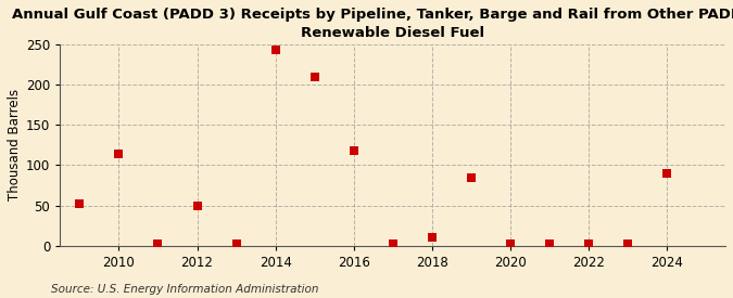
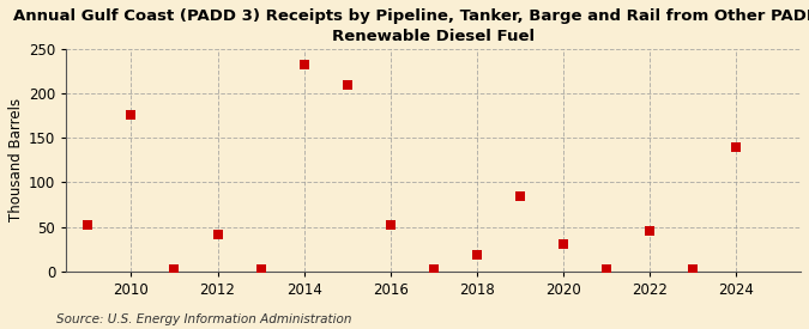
2010: 114 -> 176
2012: 50 -> 42
2014: 243 -> 232
2016: 118 -> 52
2018: 10 -> 18
2020: 2 -> 30
2022: 2 -> 46
2024: 90 -> 140
